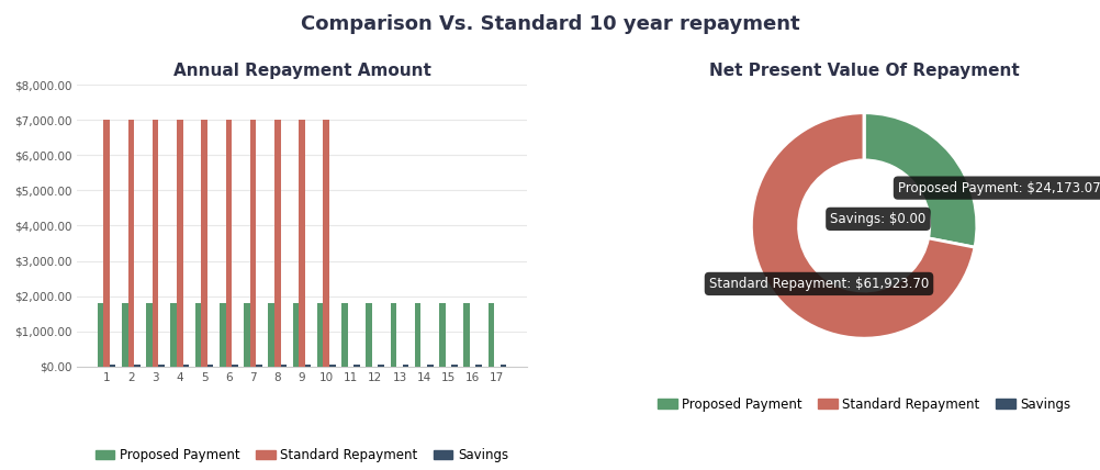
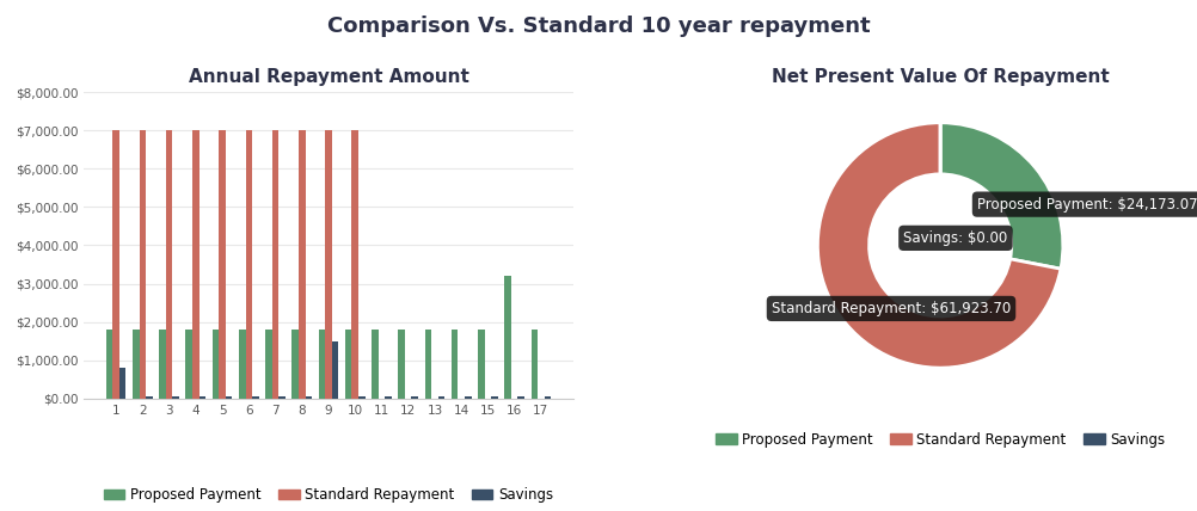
Savings/1: $50 -> $800
Savings/9: $50 -> $1,500
Proposed Payment/16: $1,800 -> $3,200
